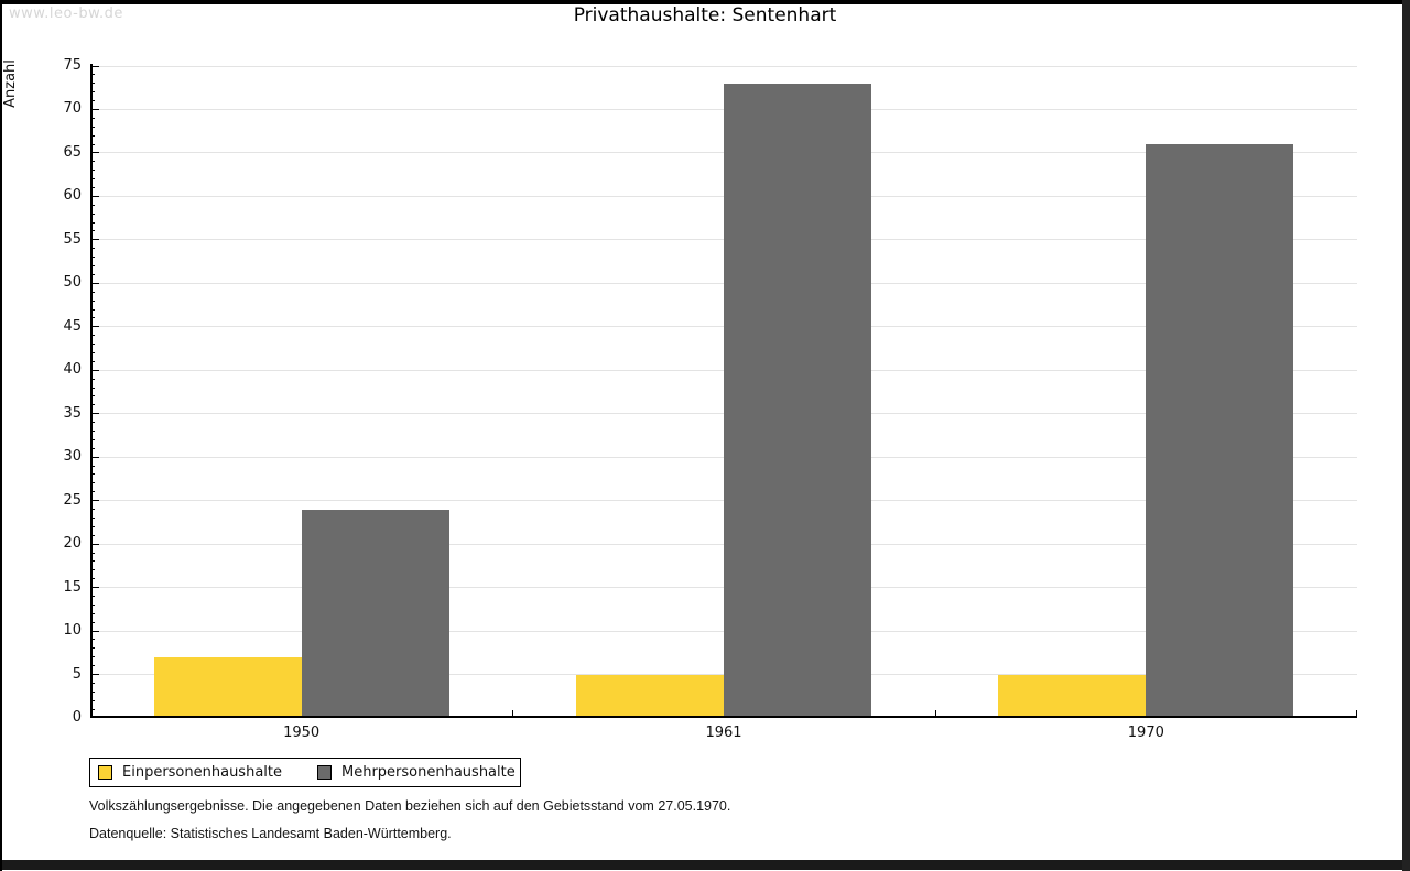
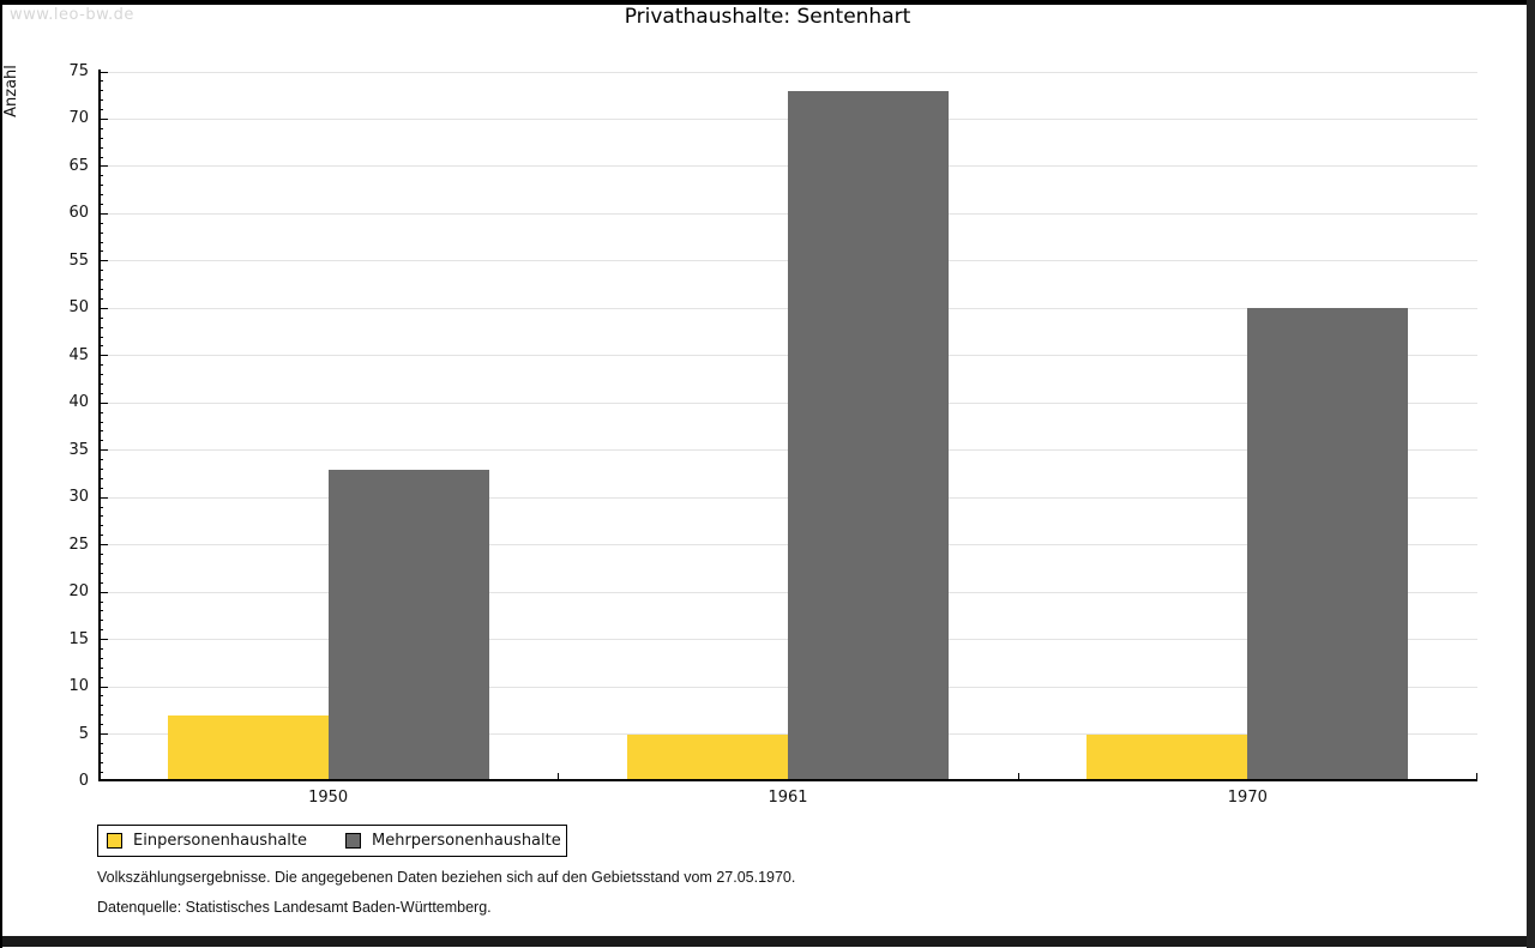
Mehrpersonenhaushalte/1950: 24 -> 33
Mehrpersonenhaushalte/1970: 66 -> 50
